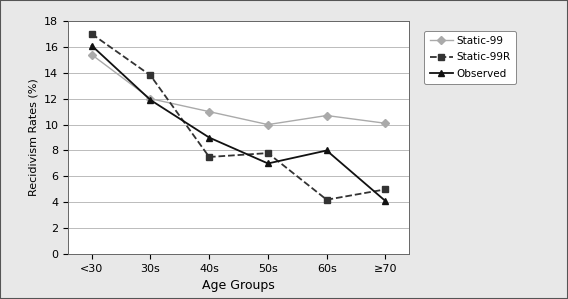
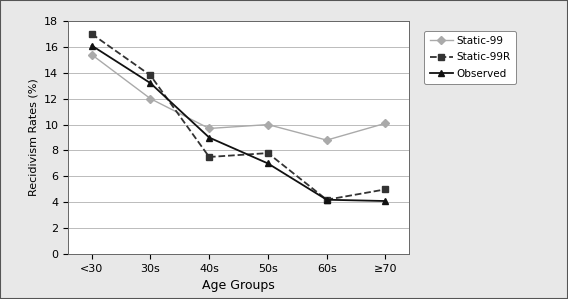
Observed/30s: 11.9 -> 13.2
Static-99/40s: 11.0 -> 9.7
Static-99/60s: 10.7 -> 8.8
Observed/60s: 8.0 -> 4.2
